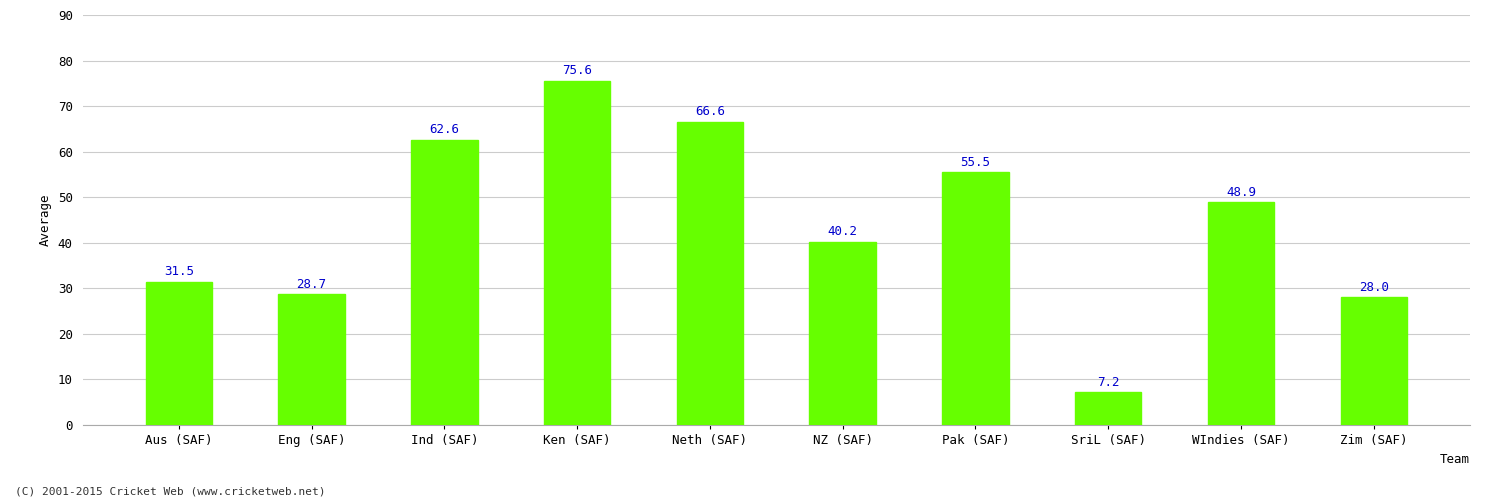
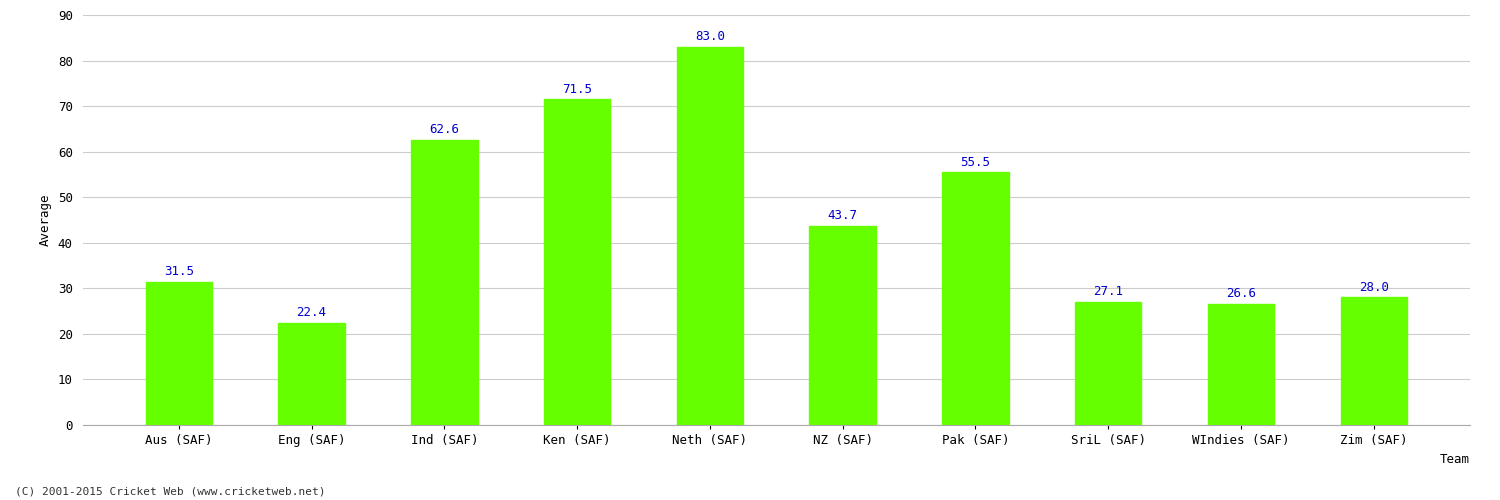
Eng (SAF): 28.7 -> 22.4
Ken (SAF): 75.6 -> 71.5
Neth (SAF): 66.6 -> 83.0
NZ (SAF): 40.2 -> 43.7
SriL (SAF): 7.2 -> 27.1
WIndies (SAF): 48.9 -> 26.6
